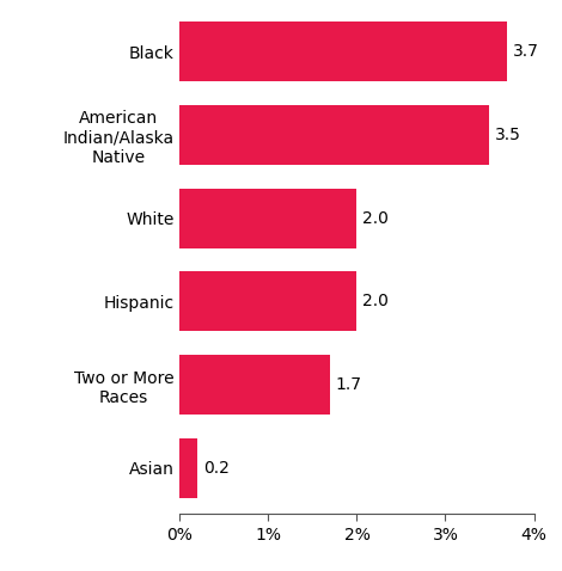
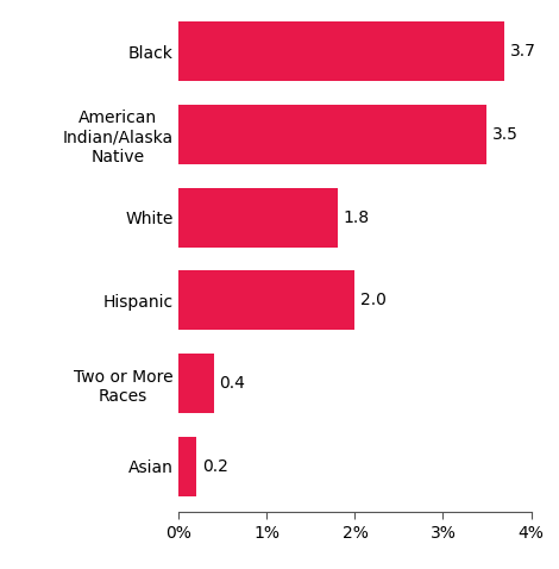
White: 2.0 -> 1.8
Two or More Races: 1.7 -> 0.4
